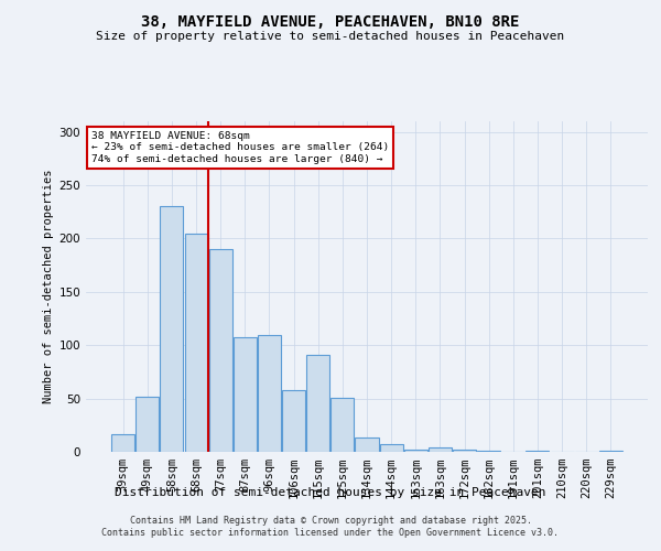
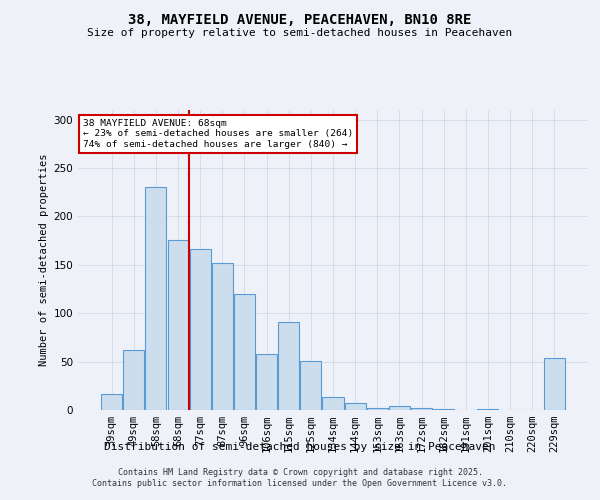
49sqm: 52 -> 62
68sqm: 205 -> 176
77sqm: 190 -> 166
87sqm: 107 -> 152
96sqm: 110 -> 120
229sqm: 1 -> 54
